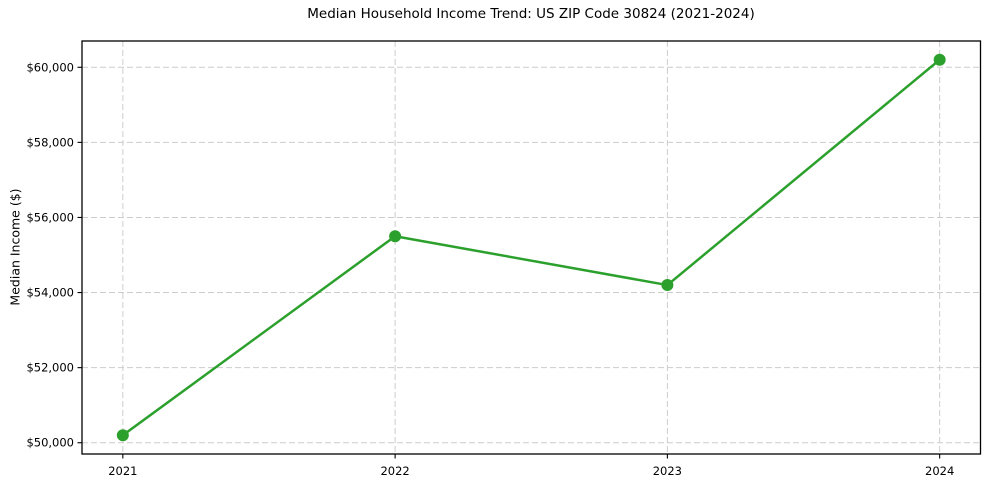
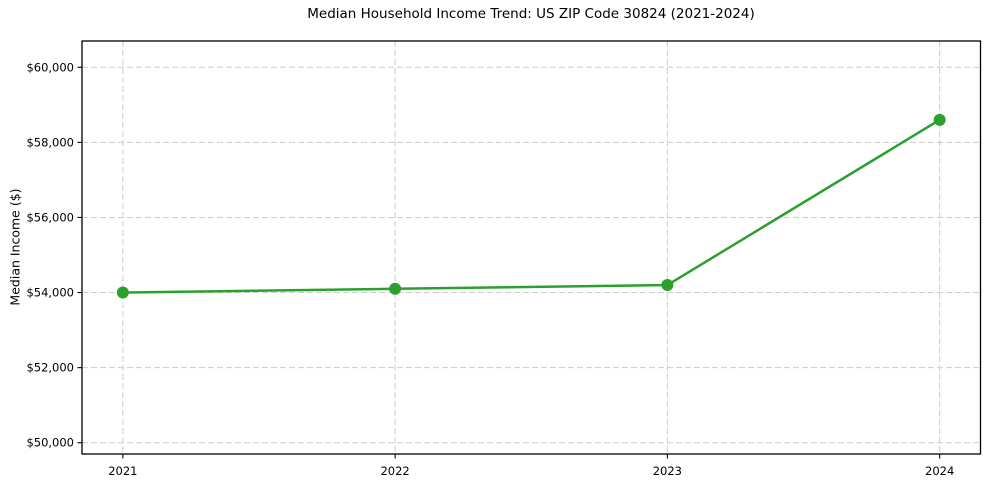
2021: $50200 -> $54000
2022: $55500 -> $54100
2024: $60200 -> $58600
